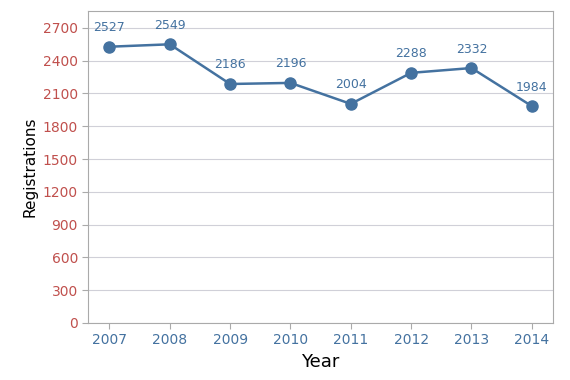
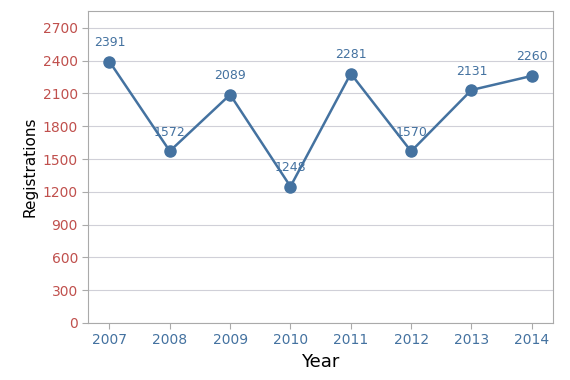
2007: 2527 -> 2391
2008: 2549 -> 1572
2009: 2186 -> 2089
2010: 2196 -> 1248
2011: 2004 -> 2281
2012: 2288 -> 1570
2013: 2332 -> 2131
2014: 1984 -> 2260
